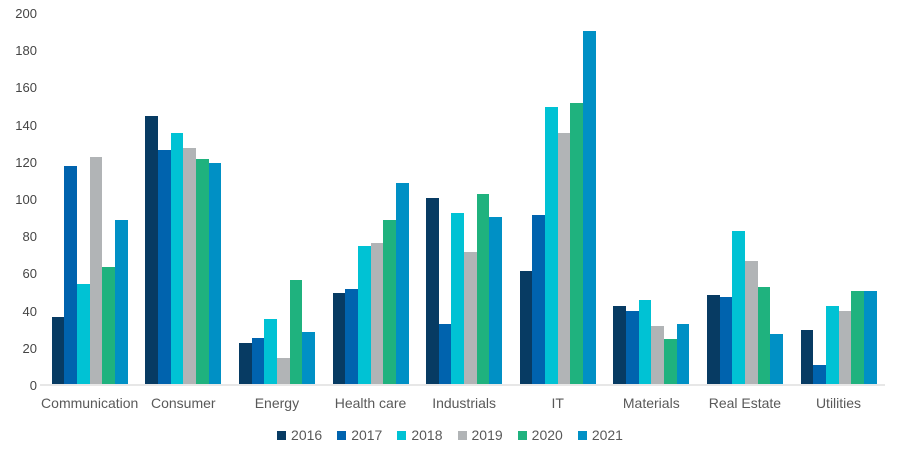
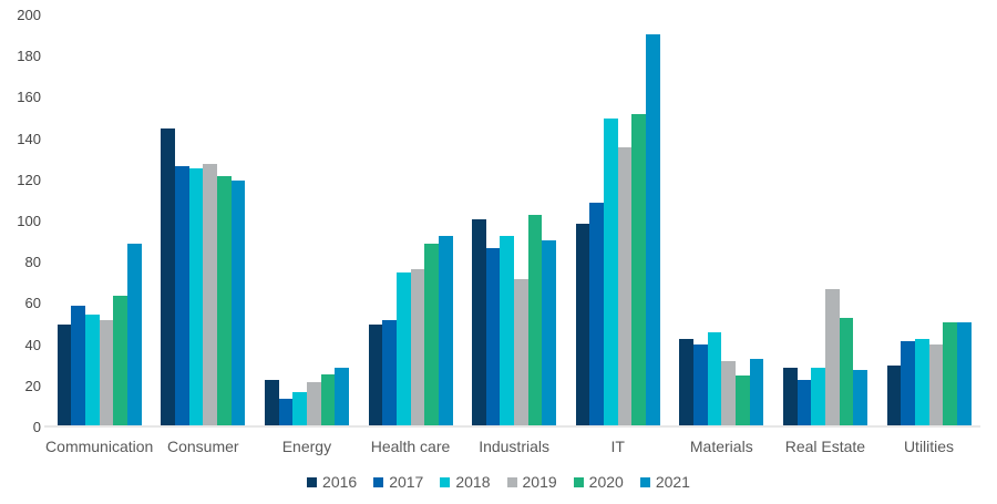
2016/Communication: 36 -> 49
2017/Communication: 117 -> 58
2019/Communication: 122 -> 51
2018/Consumer: 135 -> 125
2017/Energy: 25 -> 13
2018/Energy: 35 -> 16
2019/Energy: 14 -> 21
2020/Energy: 56 -> 25
2021/Health care: 108 -> 92
2017/Industrials: 32 -> 86
2016/IT: 61 -> 98
2017/IT: 91 -> 108
2016/Real Estate: 48 -> 28
2017/Real Estate: 47 -> 22
2018/Real Estate: 82 -> 28
2017/Utilities: 10 -> 41
